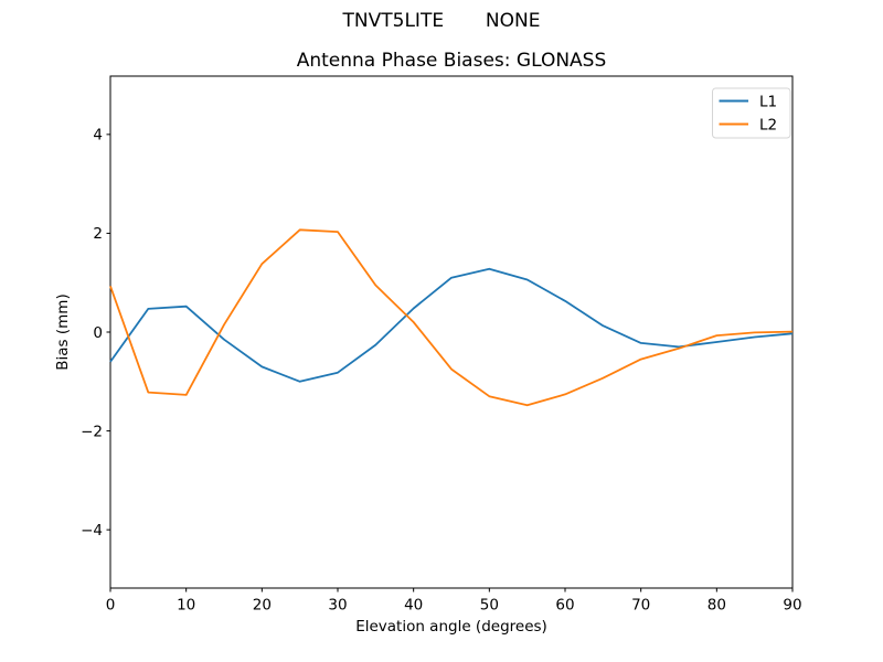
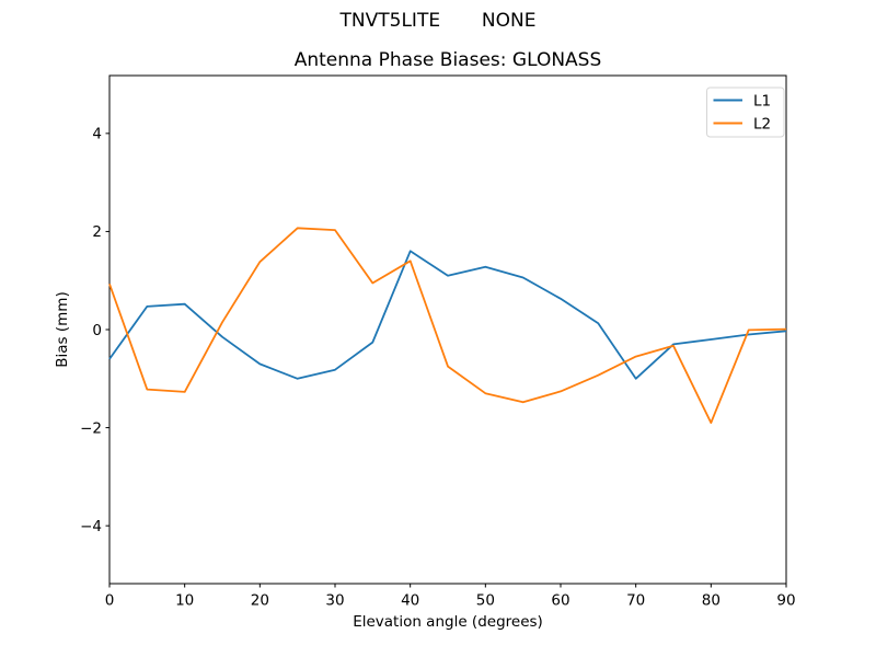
L1/40: 0.5 -> 1.6
L2/40: 0.2 -> 1.4
L1/70: -0.2 -> -1.0
L2/80: -0.1 -> -1.9
